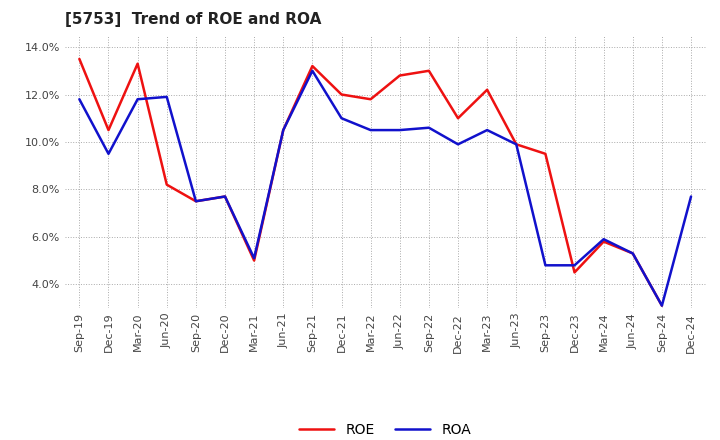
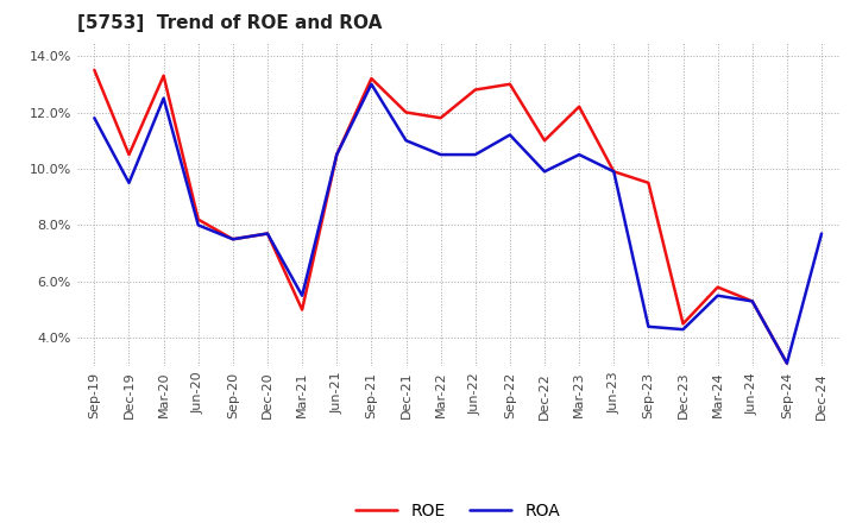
ROA/Mar-20: 11.8% -> 12.5%
ROA/Jun-20: 11.9% -> 8.0%
ROA/Mar-21: 5.1% -> 5.5%
ROA/Sep-22: 10.6% -> 11.2%
ROA/Sep-23: 4.8% -> 4.4%
ROA/Dec-23: 4.8% -> 4.3%
ROA/Mar-24: 5.9% -> 5.5%
